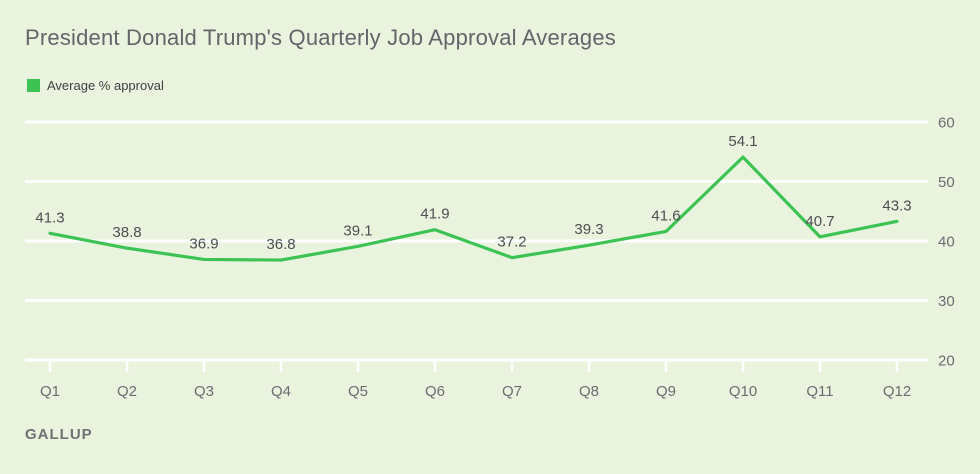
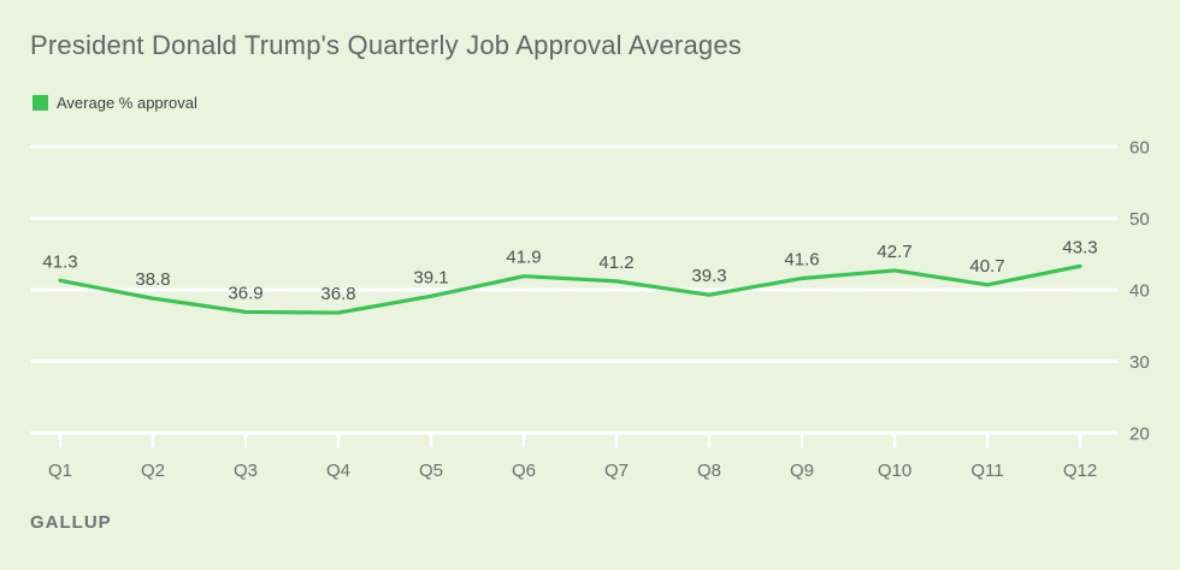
Q7: 37.2 -> 41.2
Q10: 54.1 -> 42.7
